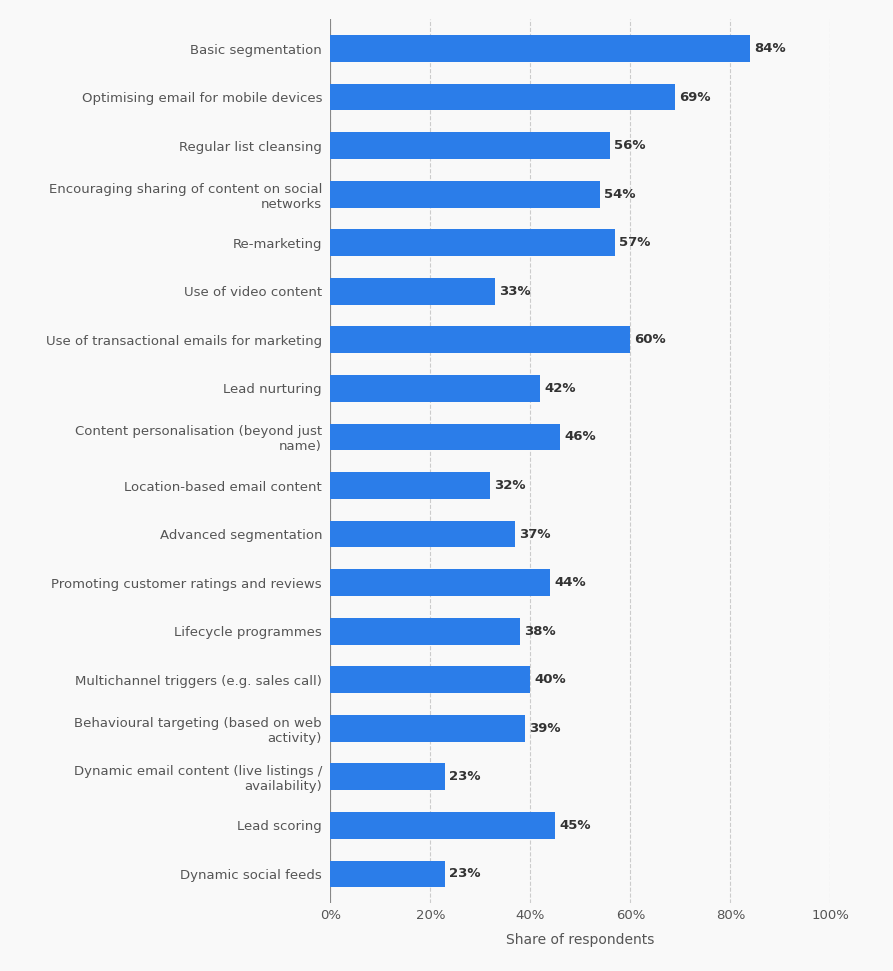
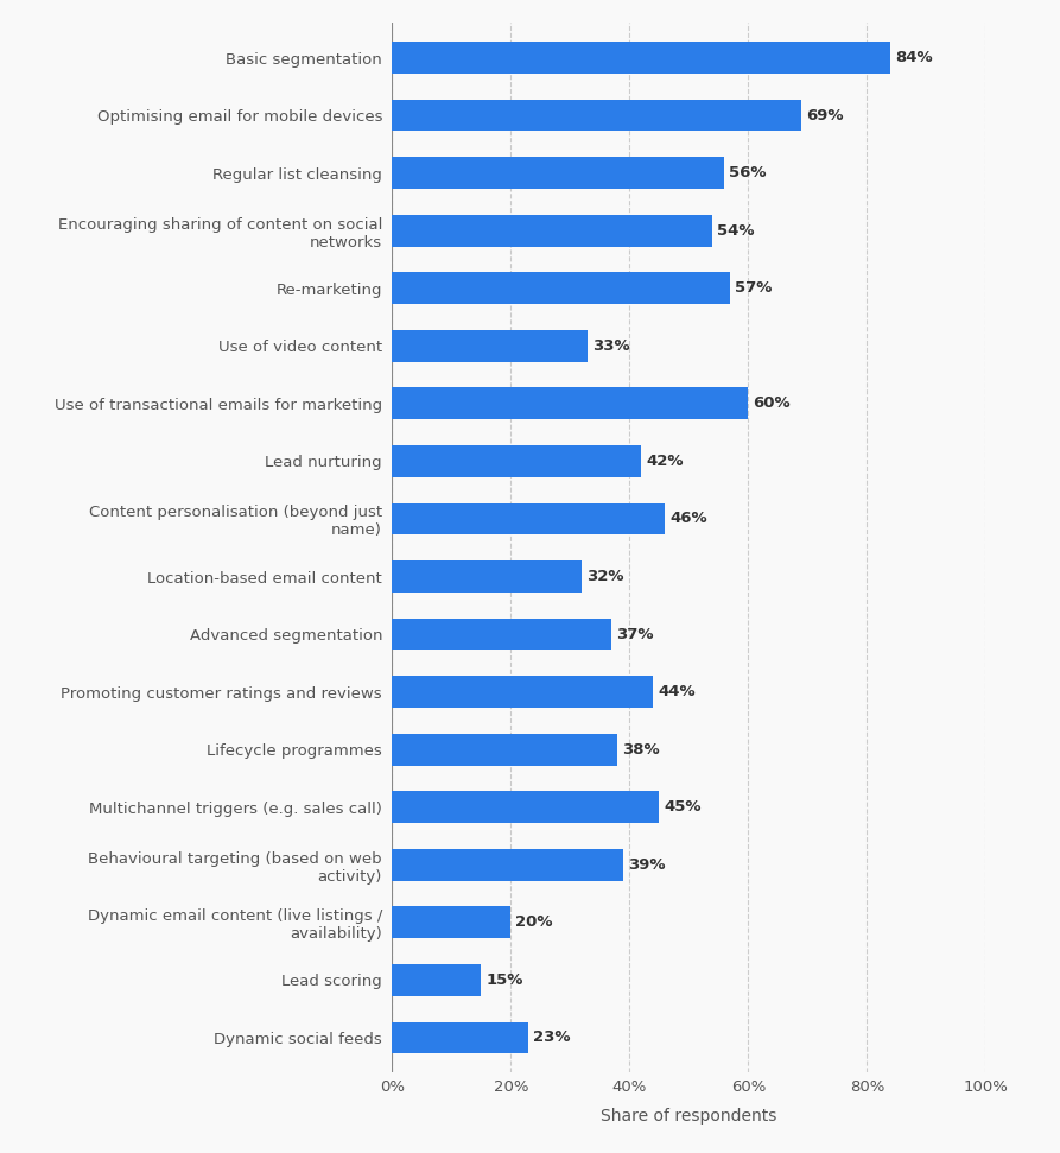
Multichannel triggers (e.g. sales call): 40% -> 45%
Dynamic email content (live listings / availability): 23% -> 20%
Lead scoring: 45% -> 15%
